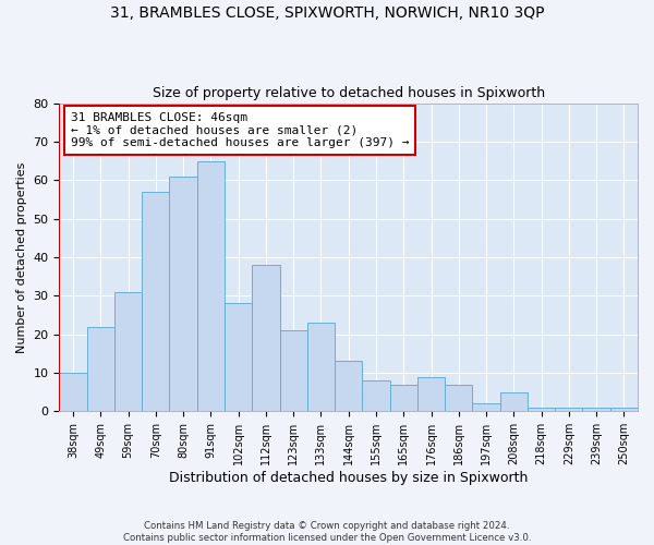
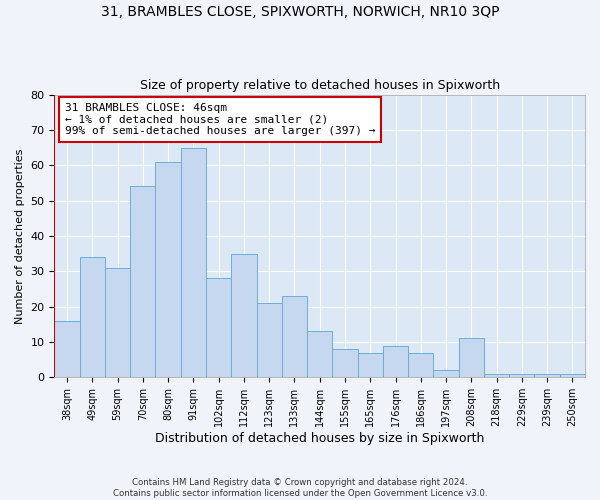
38sqm: 10 -> 16
49sqm: 22 -> 34
70sqm: 57 -> 54
112sqm: 38 -> 35
208sqm: 5 -> 11
